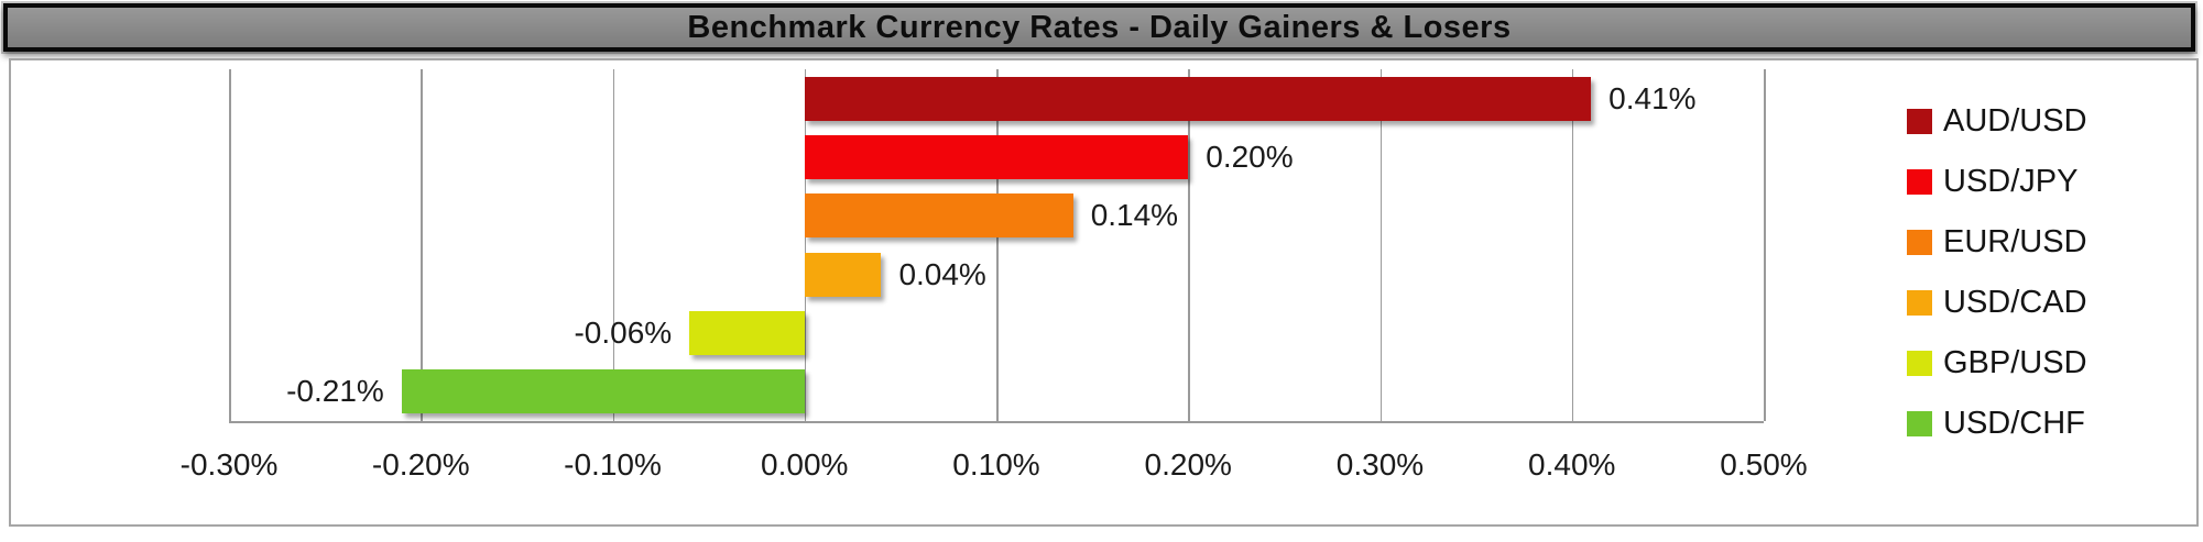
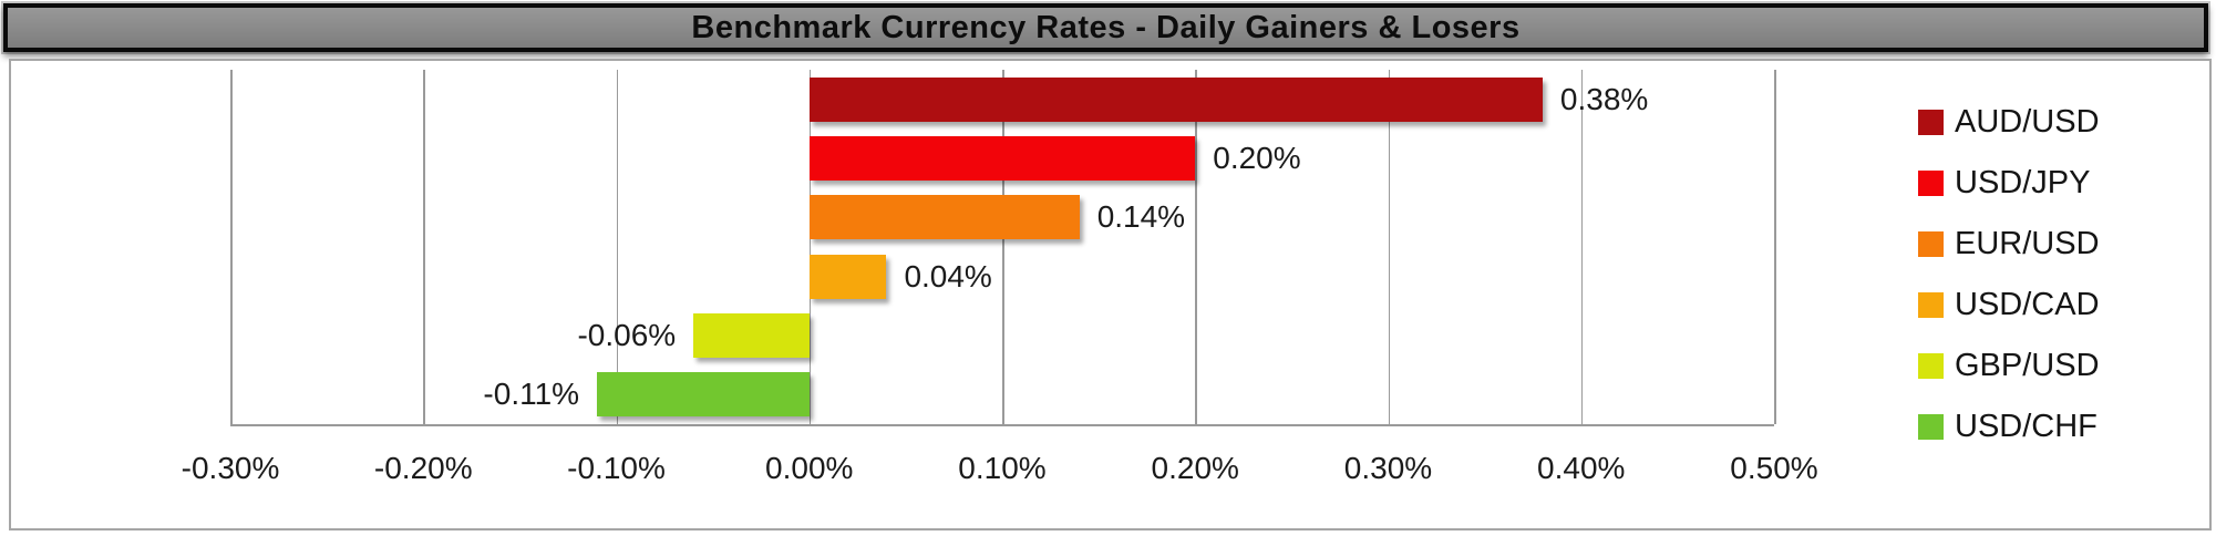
AUD/USD: 0.41% -> 0.38%
USD/CHF: -0.21% -> -0.11%
